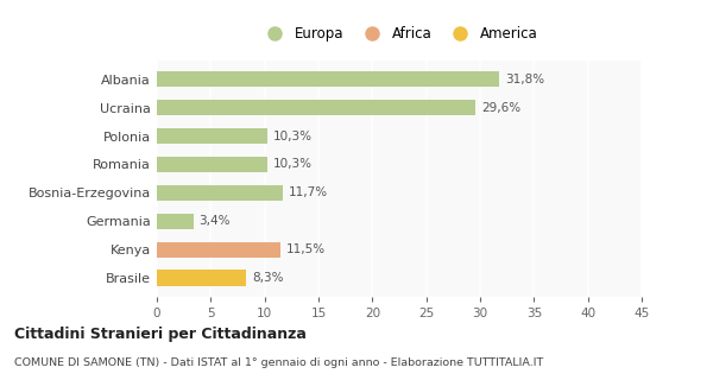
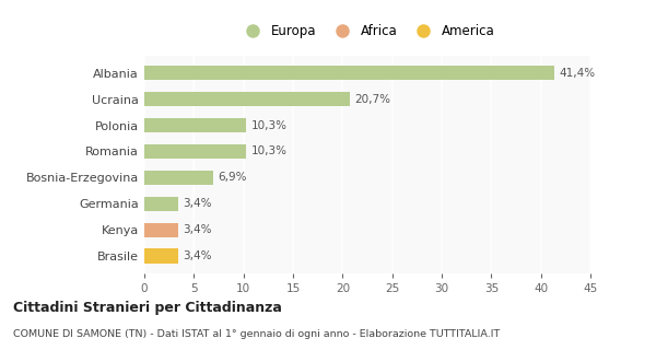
Albania: 31,8% -> 41,4%
Ucraina: 29,6% -> 20,7%
Bosnia-Erzegovina: 11,7% -> 6,9%
Kenya: 11,5% -> 3,4%
Brasile: 8,3% -> 3,4%
